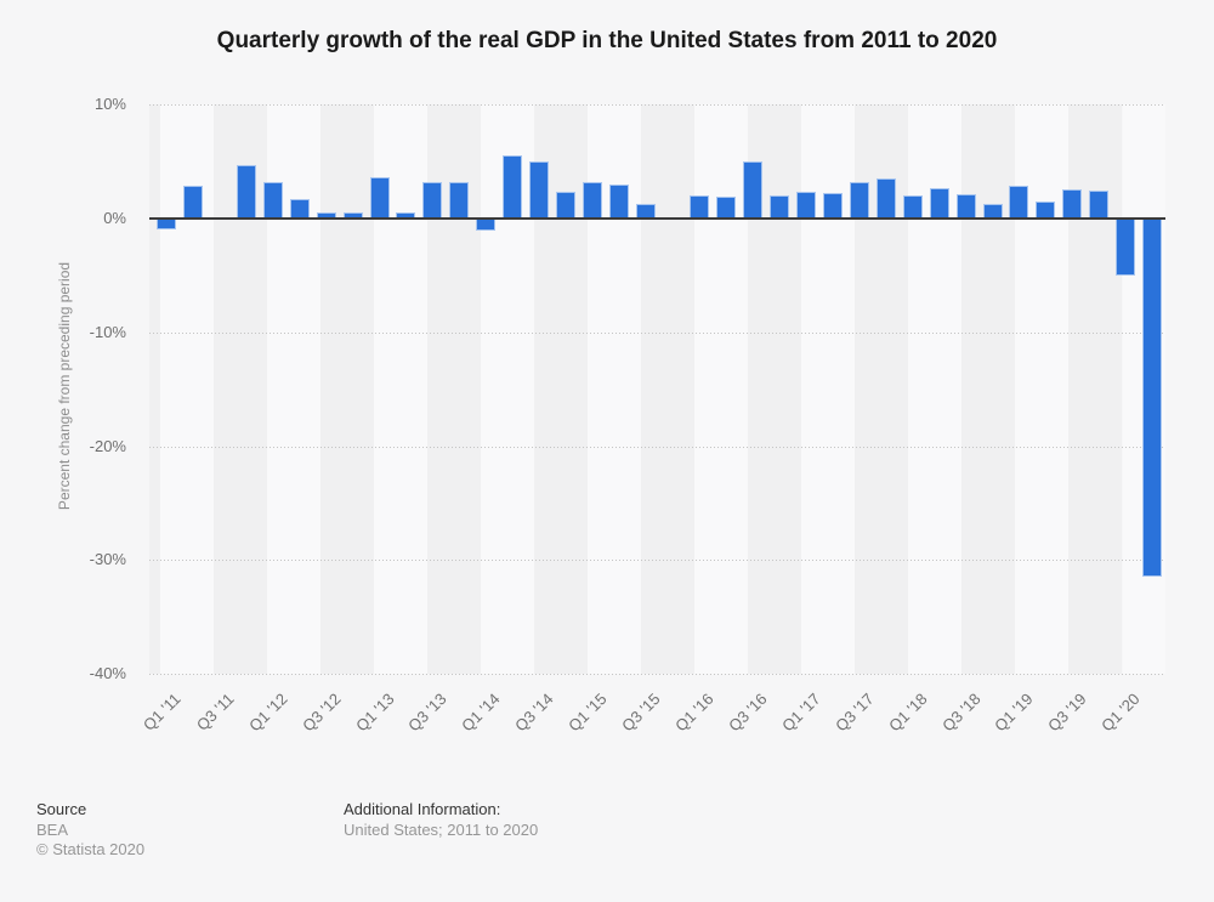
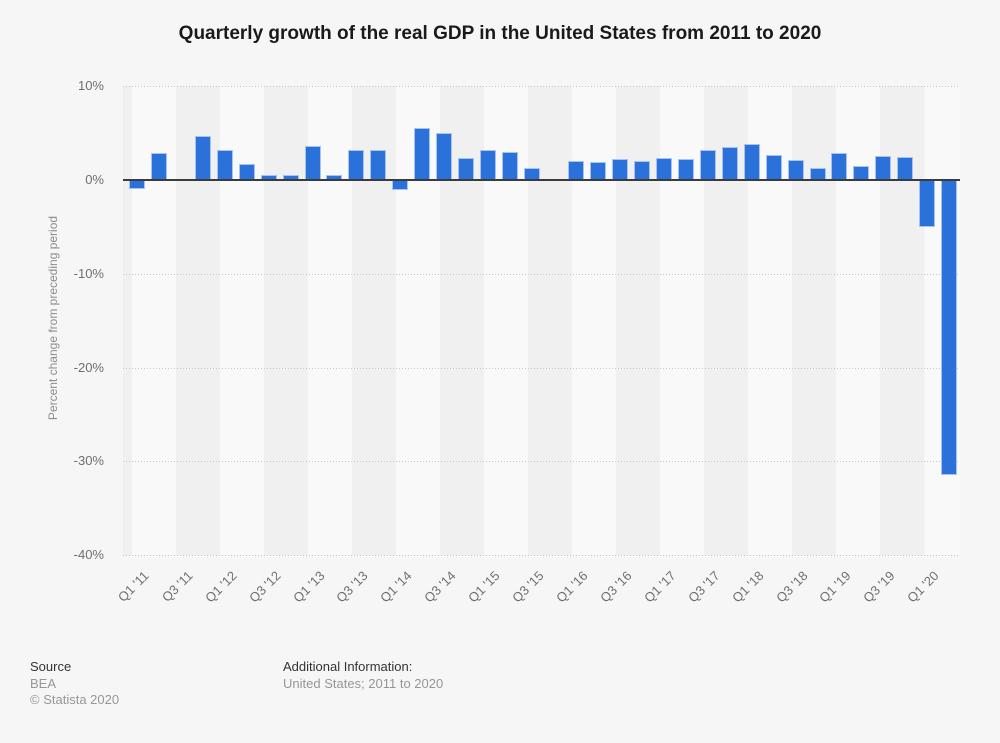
Q3 '16: 5% -> 2%
Q1 '18: 2% -> 4%
